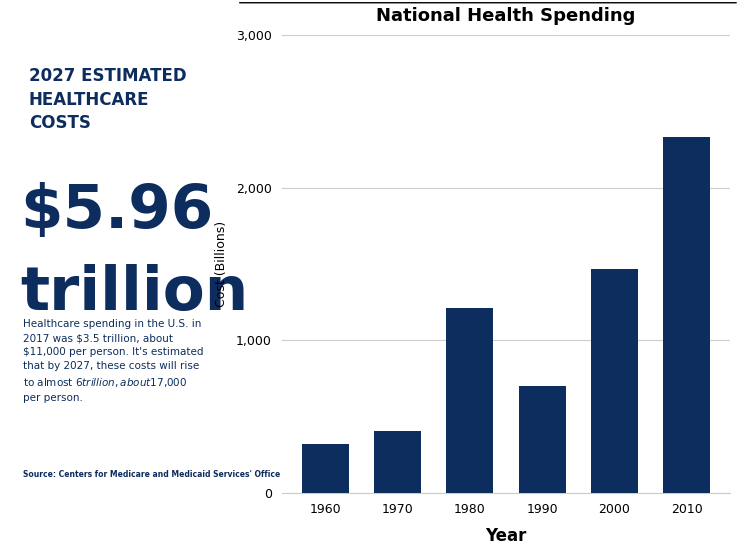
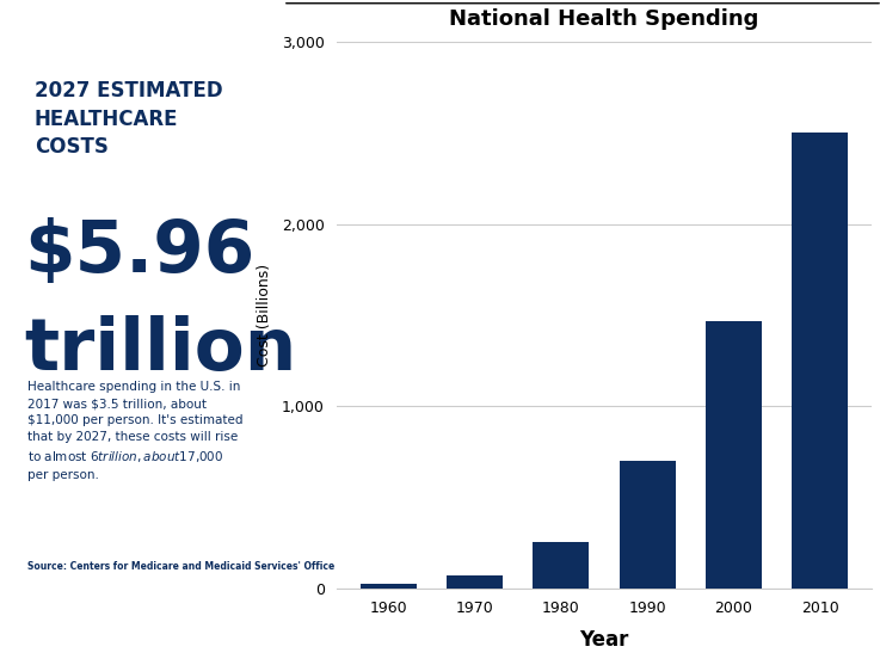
1960: 320 -> 30
1970: 410 -> 80
1980: 1,210 -> 260
2010: 2,330 -> 2,500
